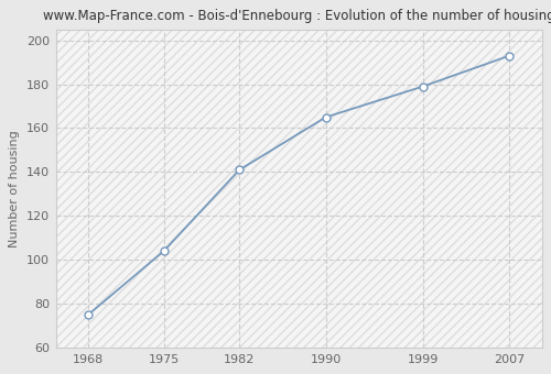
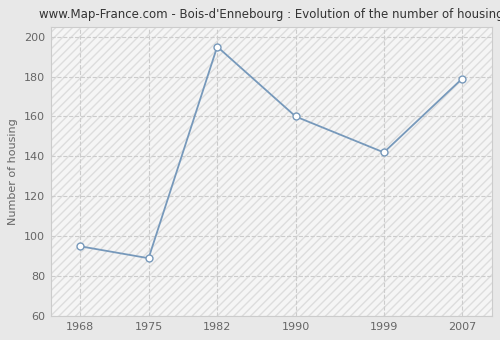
1968: 75 -> 95
1975: 104 -> 89
1982: 141 -> 195
1990: 165 -> 160
1999: 179 -> 142
2007: 193 -> 179
